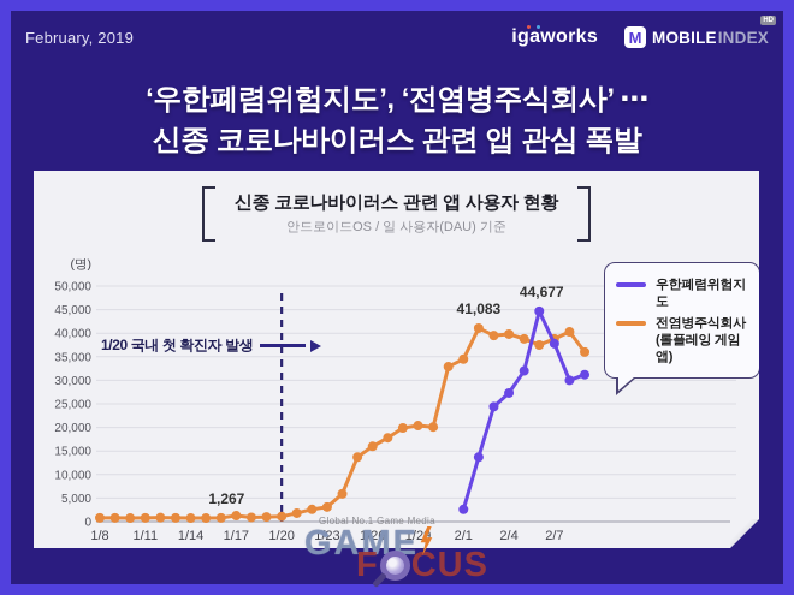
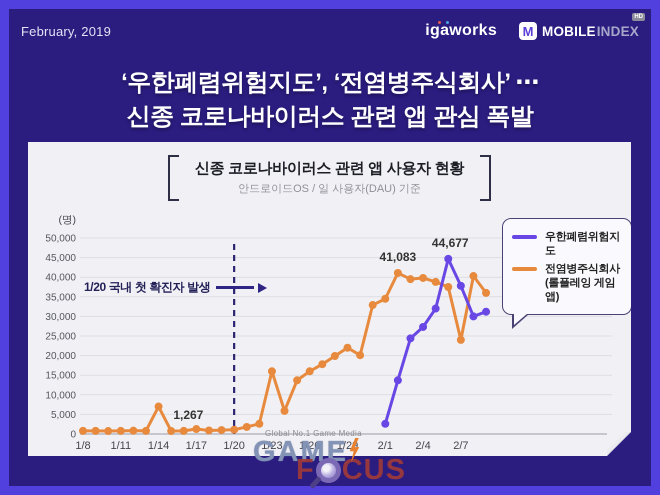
전염병주식회사 (롤플레잉 게임앱)/1/14: 1000 -> 7000
전염병주식회사 (롤플레잉 게임앱)/1/23: 3000 -> 16000
전염병주식회사 (롤플레잉 게임앱)/1/29: 20000 -> 22000
전염병주식회사 (롤플레잉 게임앱)/2/7: 39000 -> 24000
